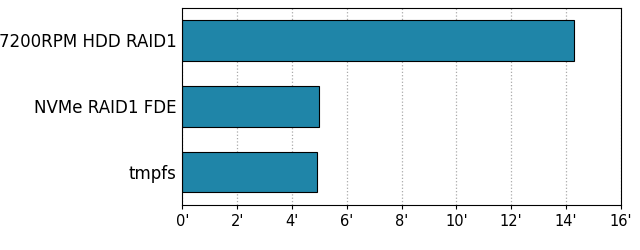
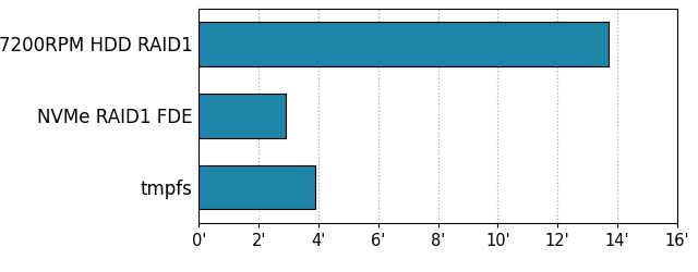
7200RPM HDD RAID1: 14.3' -> 13.7'
NVMe RAID1 FDE: 5.0' -> 2.9'
tmpfs: 4.9' -> 3.9'
